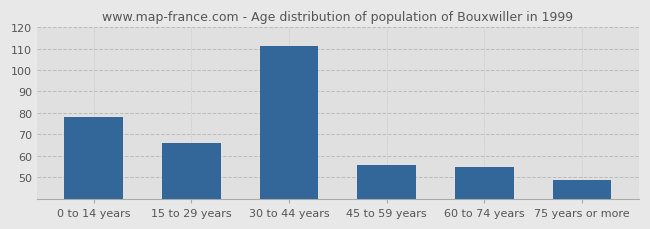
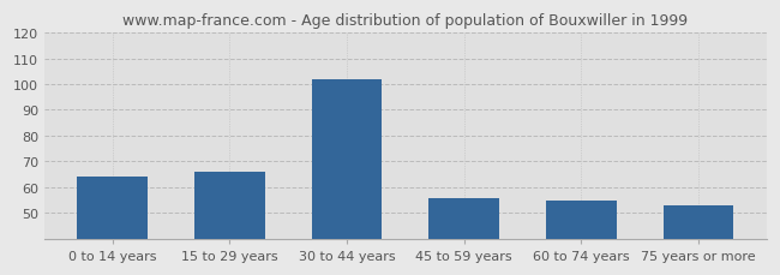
0 to 14 years: 78 -> 64
30 to 44 years: 111 -> 102
75 years or more: 49 -> 53
